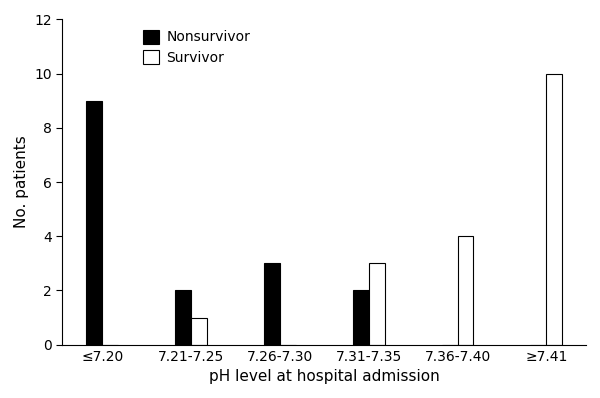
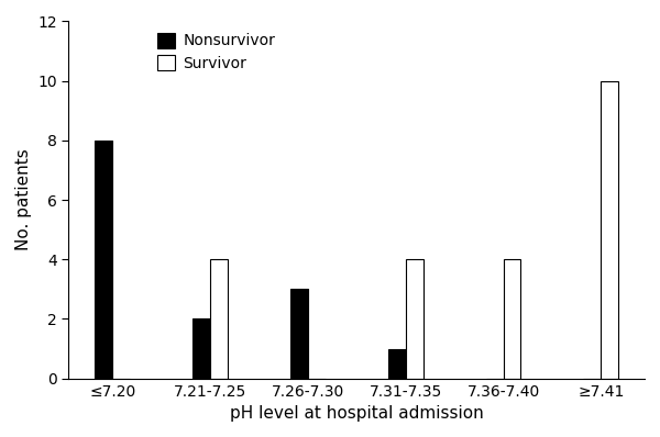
Nonsurvivor/≤7.20: 9 -> 8
Survivor/7.21-7.25: 1 -> 4
Nonsurvivor/7.31-7.35: 2 -> 1
Survivor/7.31-7.35: 3 -> 4
